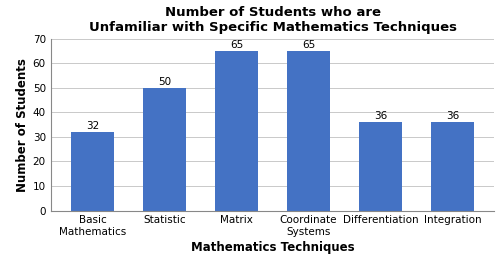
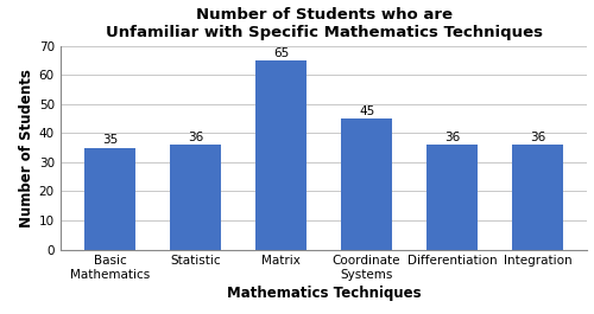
Basic Mathematics: 32 -> 35
Statistic: 50 -> 36
Coordinate Systems: 65 -> 45
